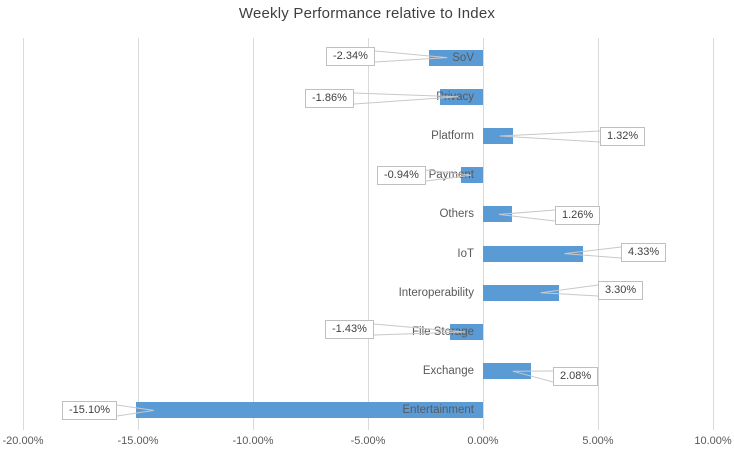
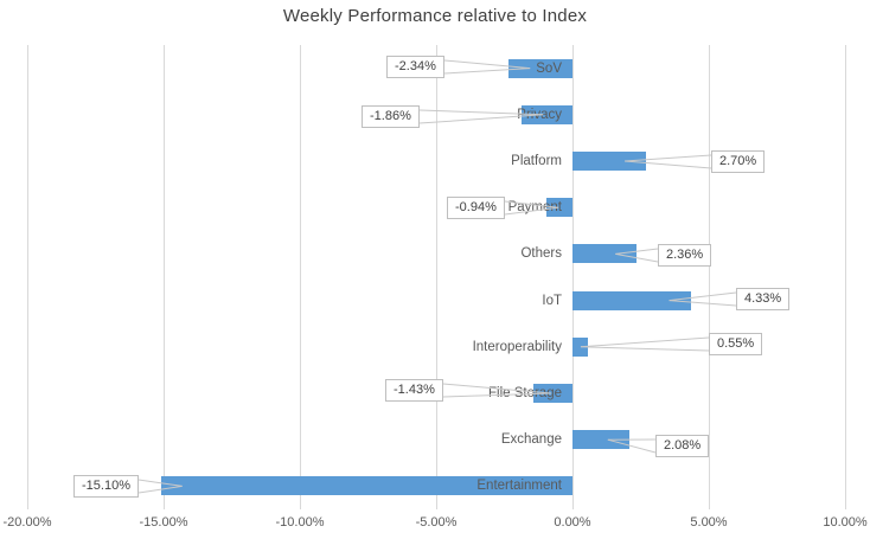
Platform: 1.32% -> 2.70%
Others: 1.26% -> 2.36%
Interoperability: 3.30% -> 0.55%
